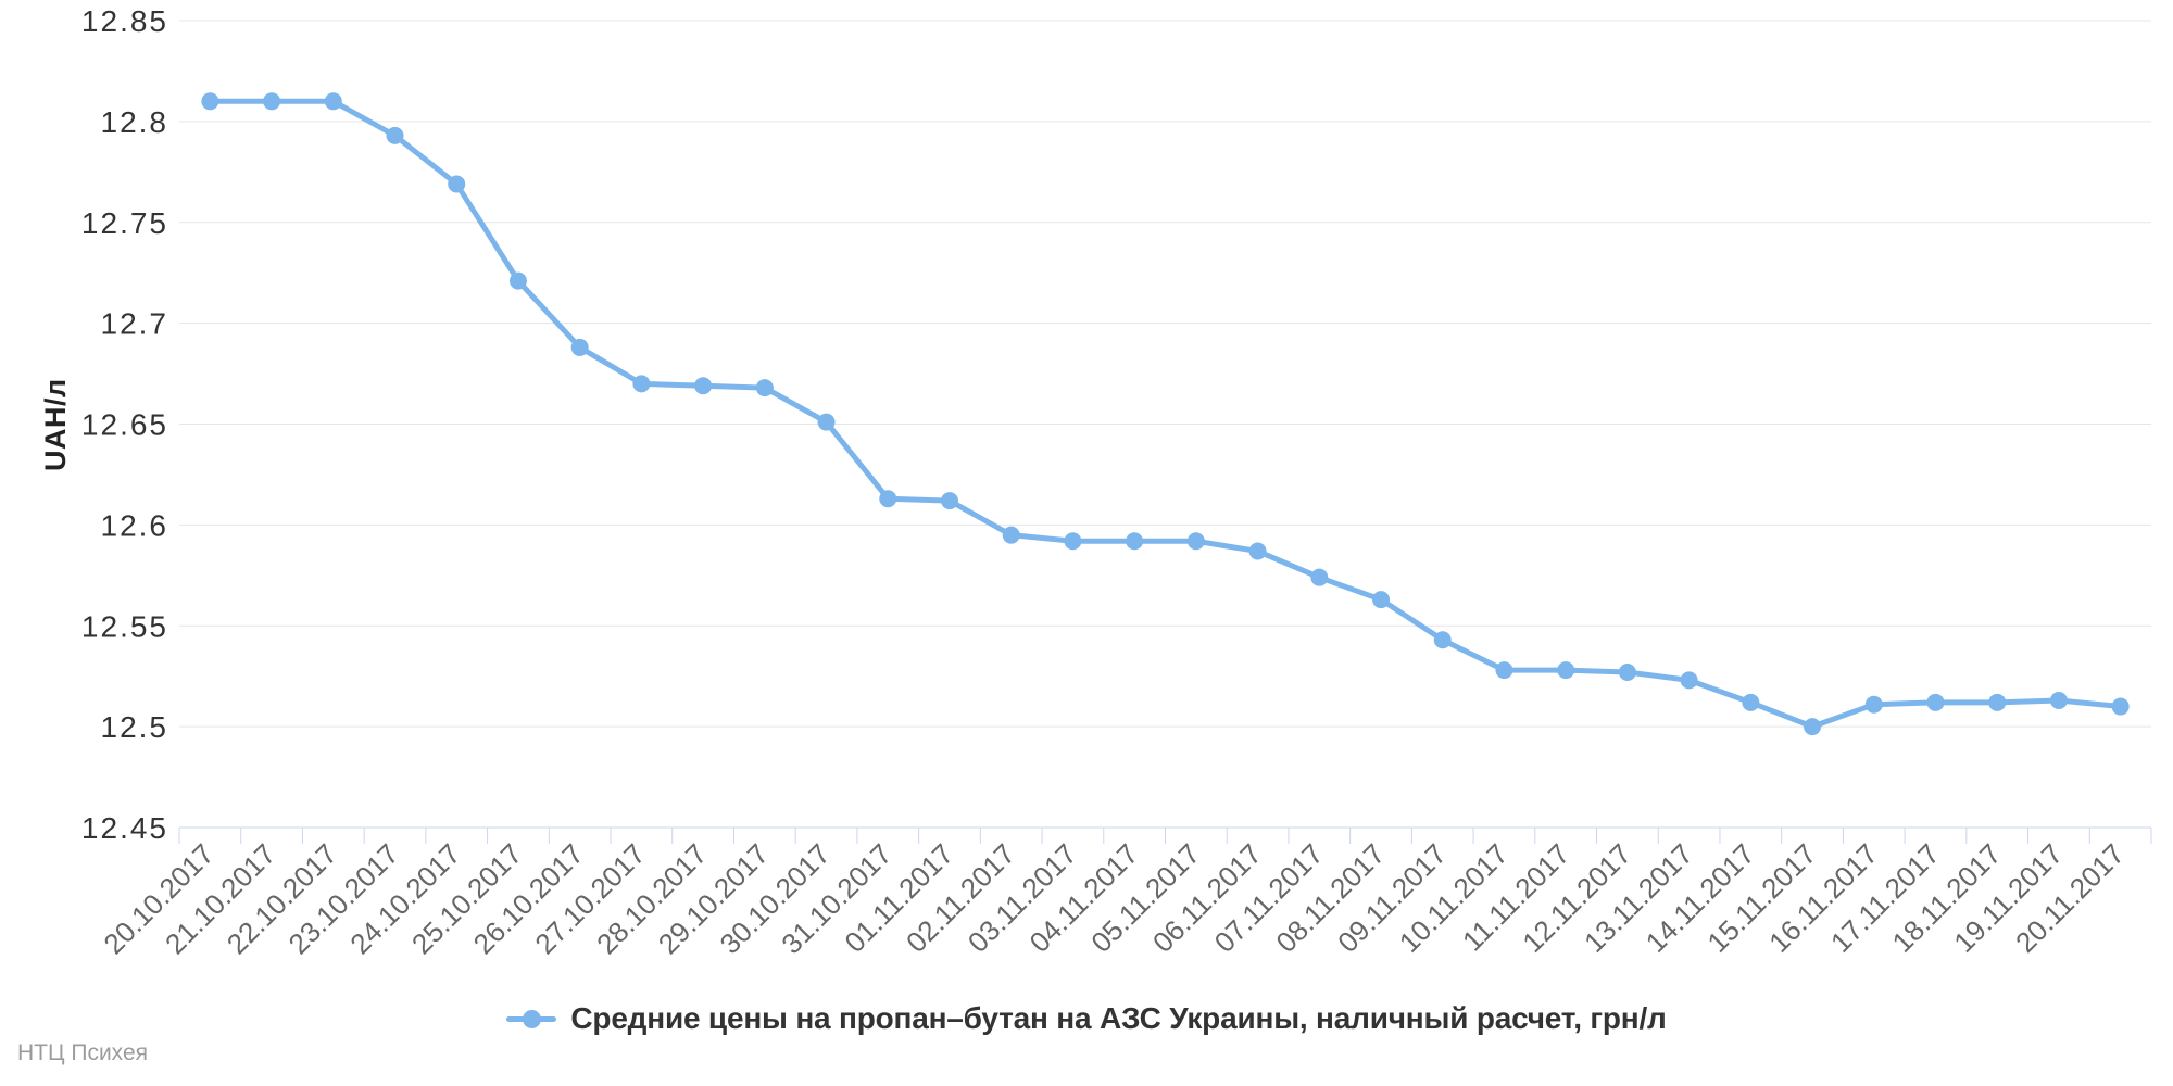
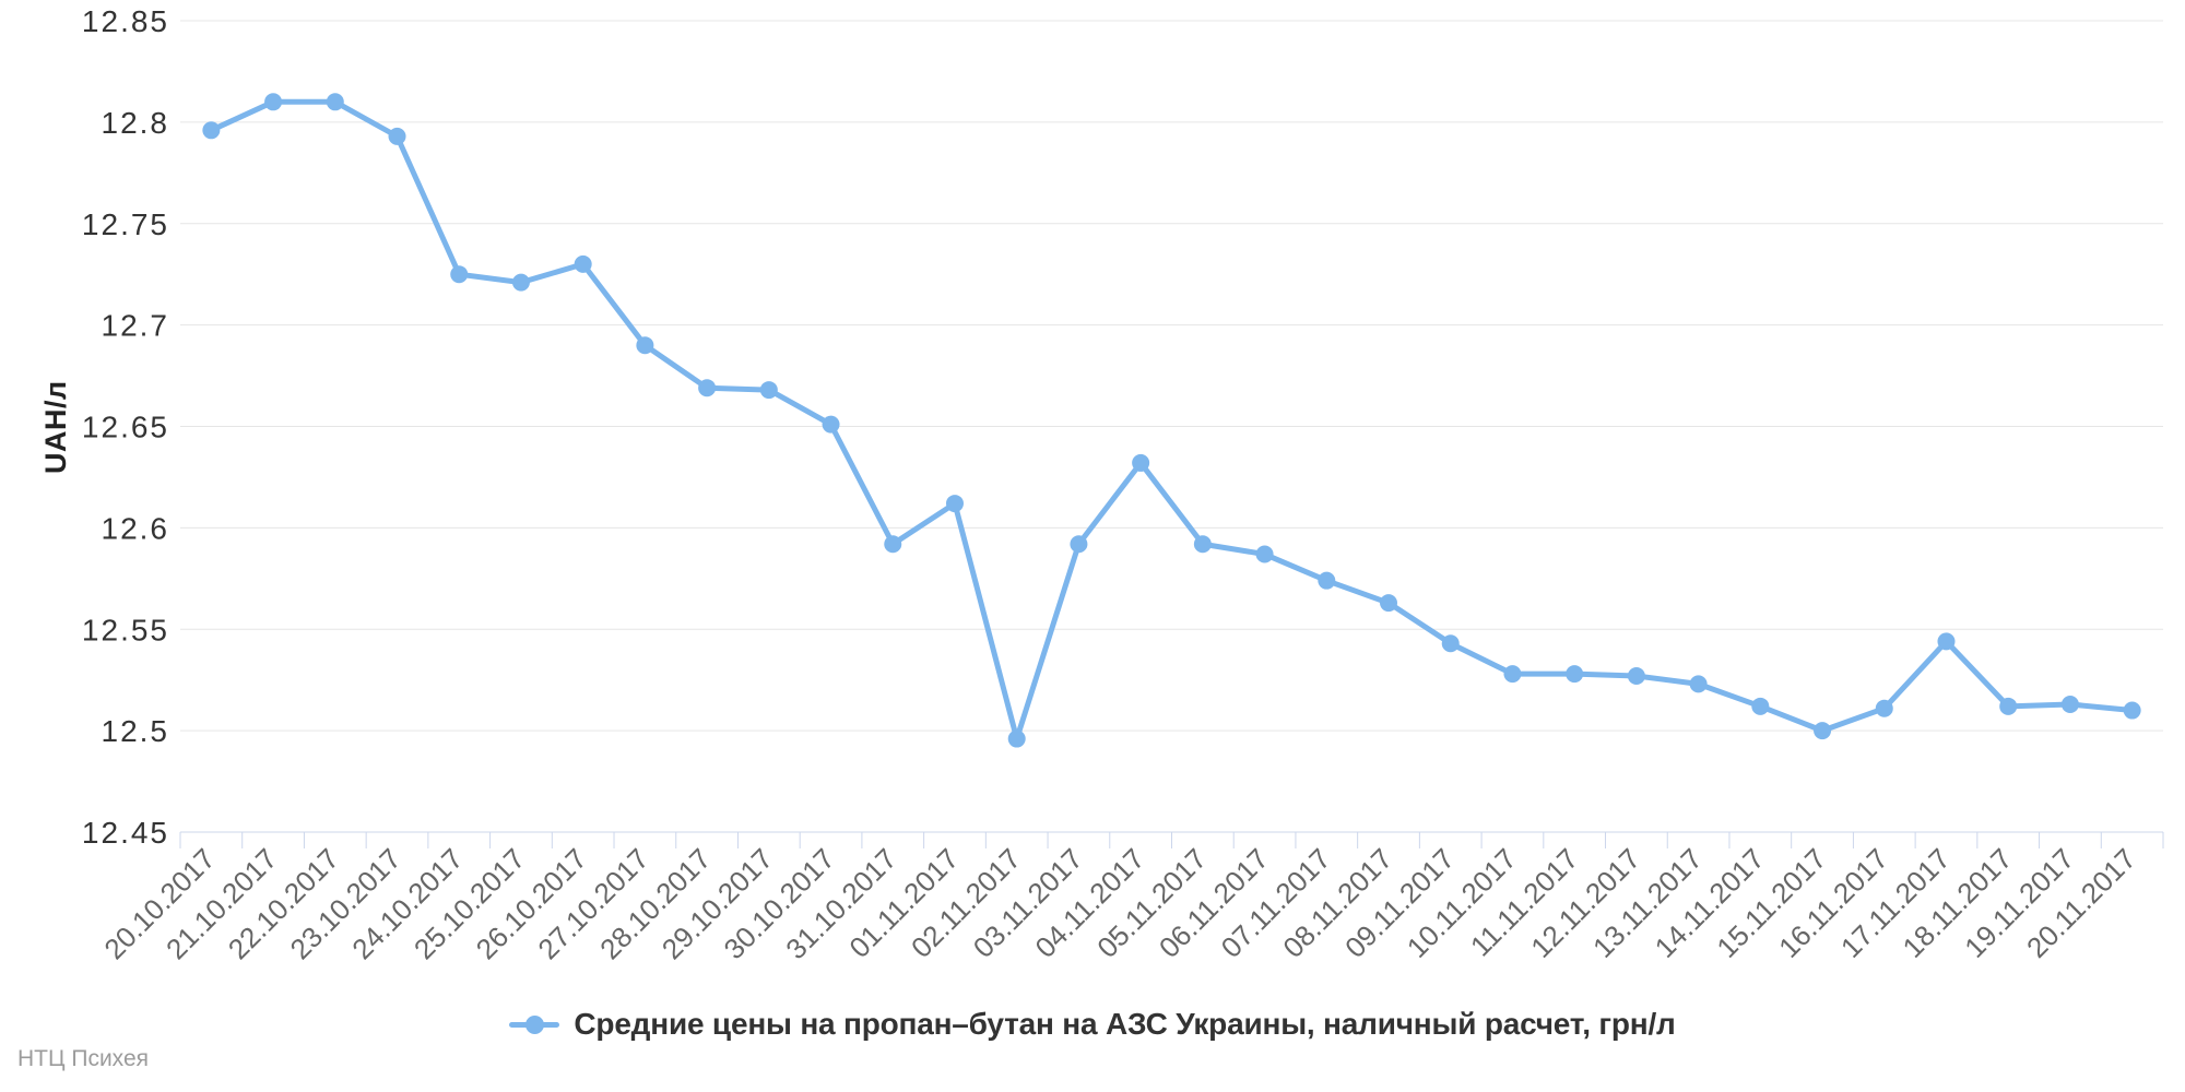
20.10.2017: 12.810 -> 12.796
24.10.2017: 12.769 -> 12.725
26.10.2017: 12.688 -> 12.730
27.10.2017: 12.670 -> 12.690
31.10.2017: 12.613 -> 12.592
02.11.2017: 12.595 -> 12.496
04.11.2017: 12.592 -> 12.632
17.11.2017: 12.512 -> 12.544
